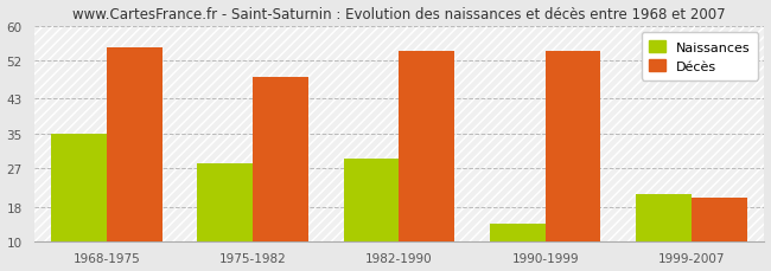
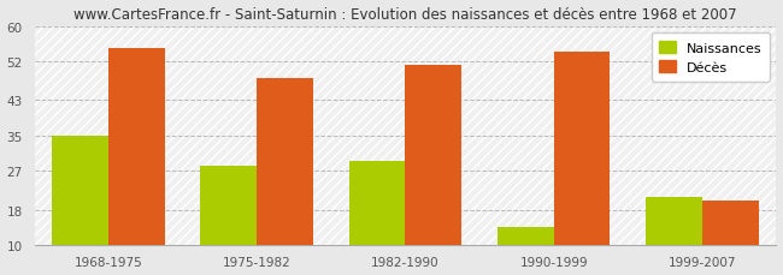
Décès/1982-1990: 54 -> 51
